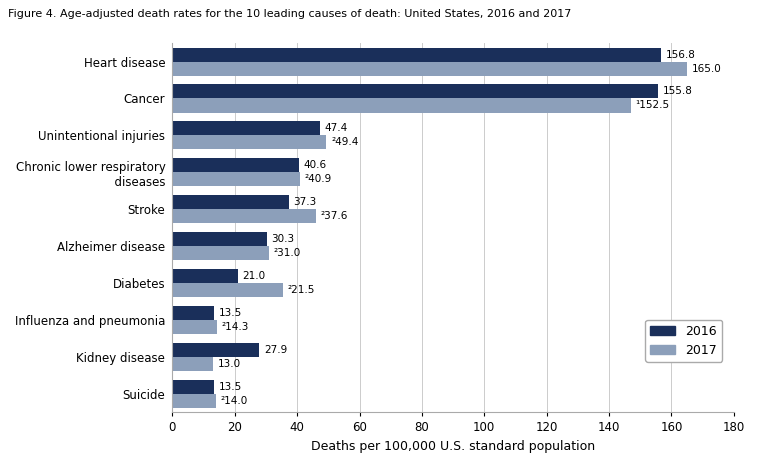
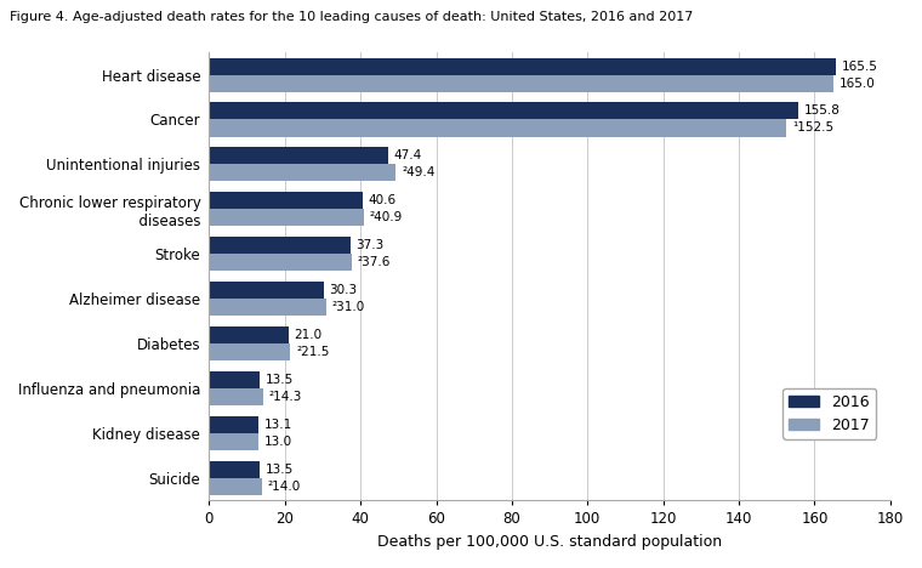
2016/Heart disease: 156.8 -> 165.5
2017/Cancer: 147.0 -> 152.5
2017/Stroke: 46.0 -> 37.6
2017/Diabetes: 35.5 -> 21.5
2016/Kidney disease: 27.9 -> 13.1
